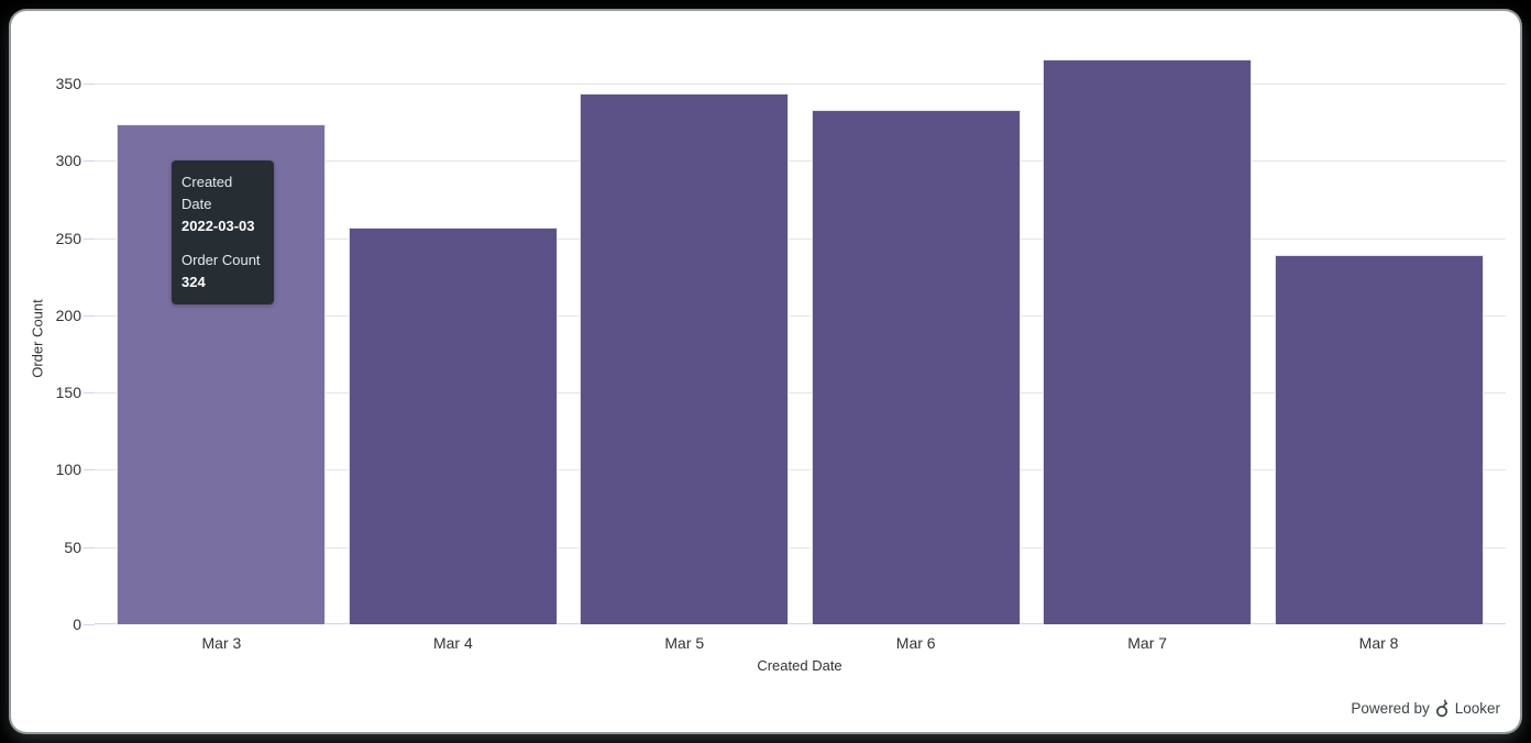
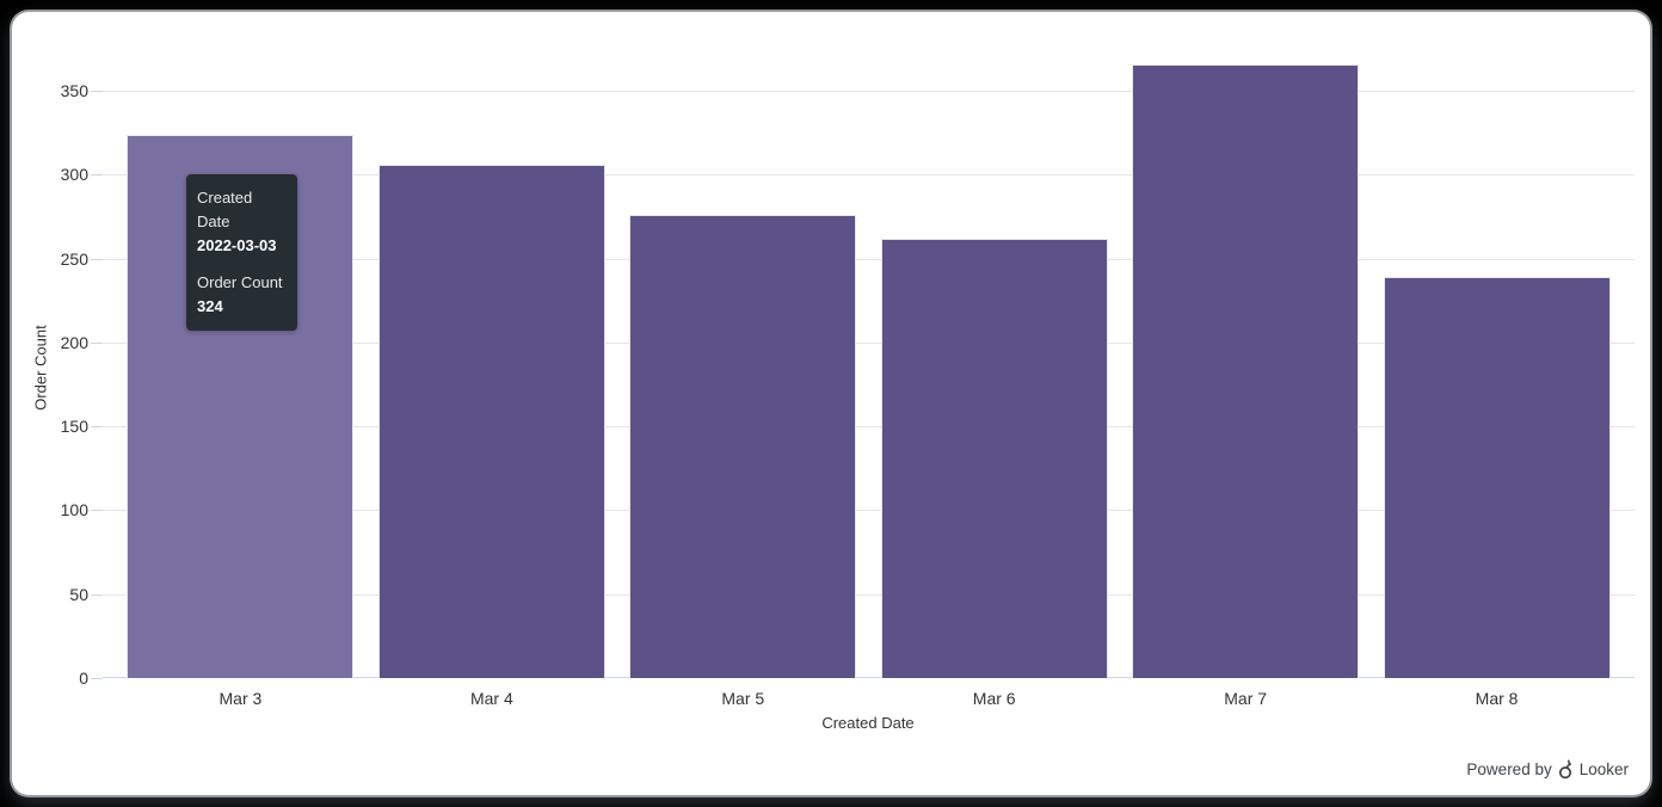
Mar 4: 257 -> 306
Mar 5: 344 -> 276
Mar 6: 333 -> 262
